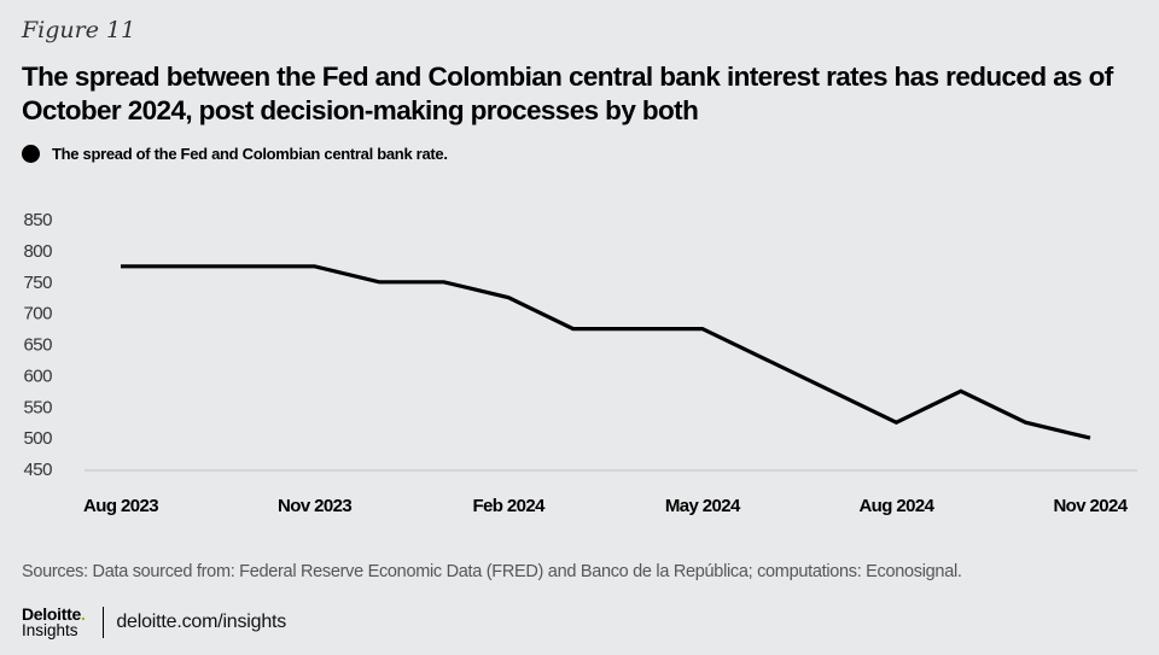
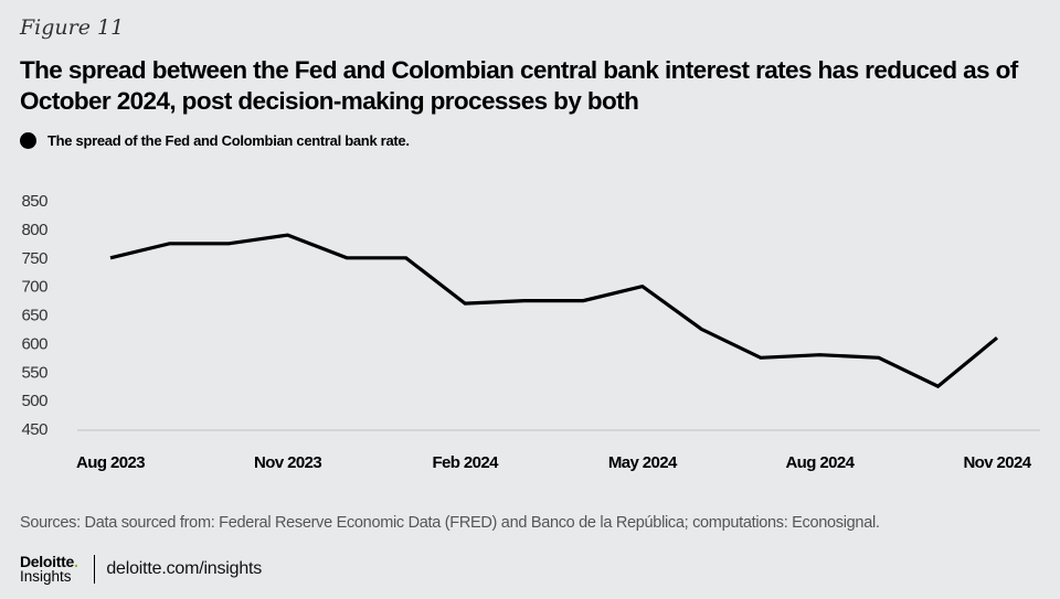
Aug 2023: 780 -> 750
Nov 2023: 780 -> 790
Feb 2024: 720 -> 670
May 2024: 680 -> 700
Aug 2024: 520 -> 580
Nov 2024: 500 -> 610
